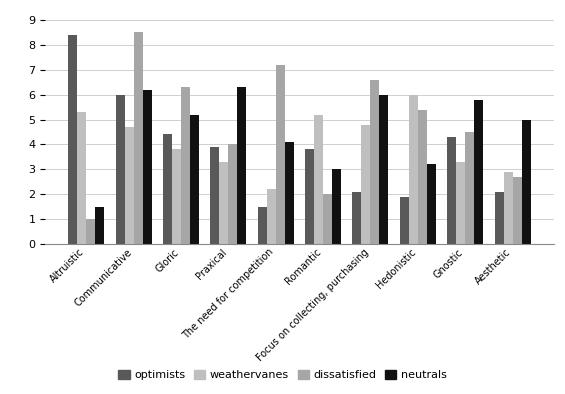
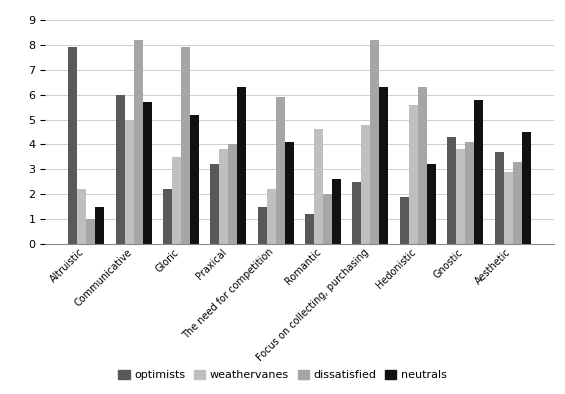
optimists/Altruistic: 8.4 -> 7.9
weathervanes/Altruistic: 5.3 -> 2.2
weathervanes/Communicative: 4.7 -> 5.0
dissatisfied/Communicative: 8.5 -> 8.2
neutrals/Communicative: 6.2 -> 5.7
optimists/Gloric: 4.4 -> 2.2
weathervanes/Gloric: 3.8 -> 3.5
dissatisfied/Gloric: 6.3 -> 7.9
optimists/Praxical: 3.9 -> 3.2
weathervanes/Praxical: 3.3 -> 3.8
dissatisfied/The need for competition: 7.2 -> 5.9
optimists/Romantic: 3.8 -> 1.2
weathervanes/Romantic: 5.2 -> 4.6
neutrals/Romantic: 3.0 -> 2.6
optimists/Focus on collecting, purchasing: 2.1 -> 2.5
dissatisfied/Focus on collecting, purchasing: 6.6 -> 8.2
neutrals/Focus on collecting, purchasing: 6.0 -> 6.3
weathervanes/Hedonistic: 6.0 -> 5.6
dissatisfied/Hedonistic: 5.4 -> 6.3
weathervanes/Gnostic: 3.3 -> 3.8
dissatisfied/Gnostic: 4.5 -> 4.1
optimists/Aesthetic: 2.1 -> 3.7
dissatisfied/Aesthetic: 2.7 -> 3.3
neutrals/Aesthetic: 5.0 -> 4.5
